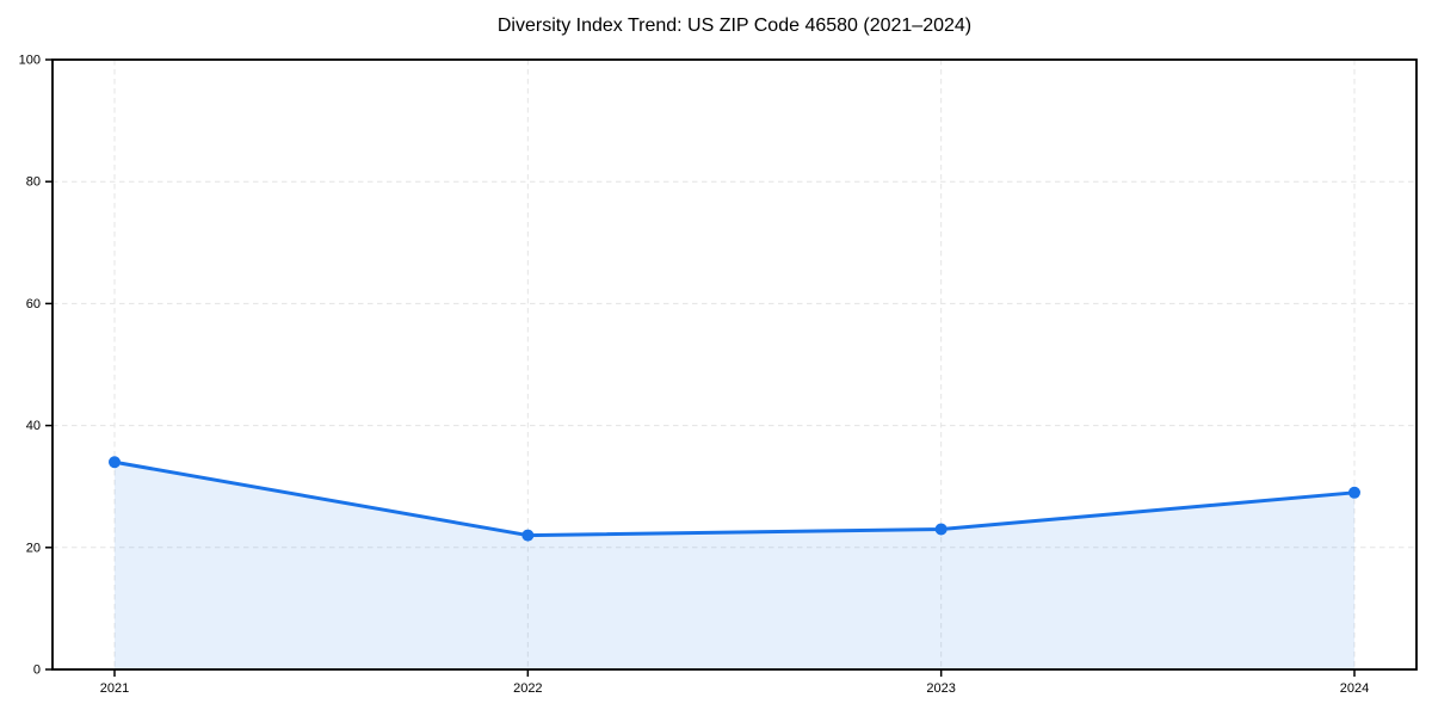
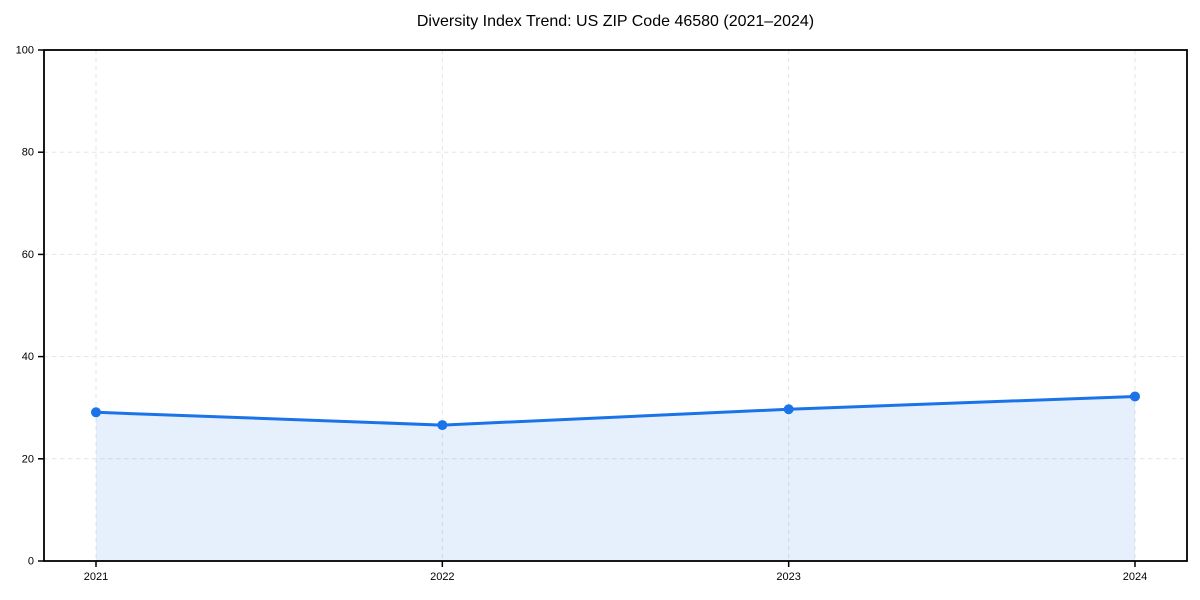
2021: 34 -> 29
2022: 22 -> 27
2023: 23 -> 30
2024: 29 -> 32
